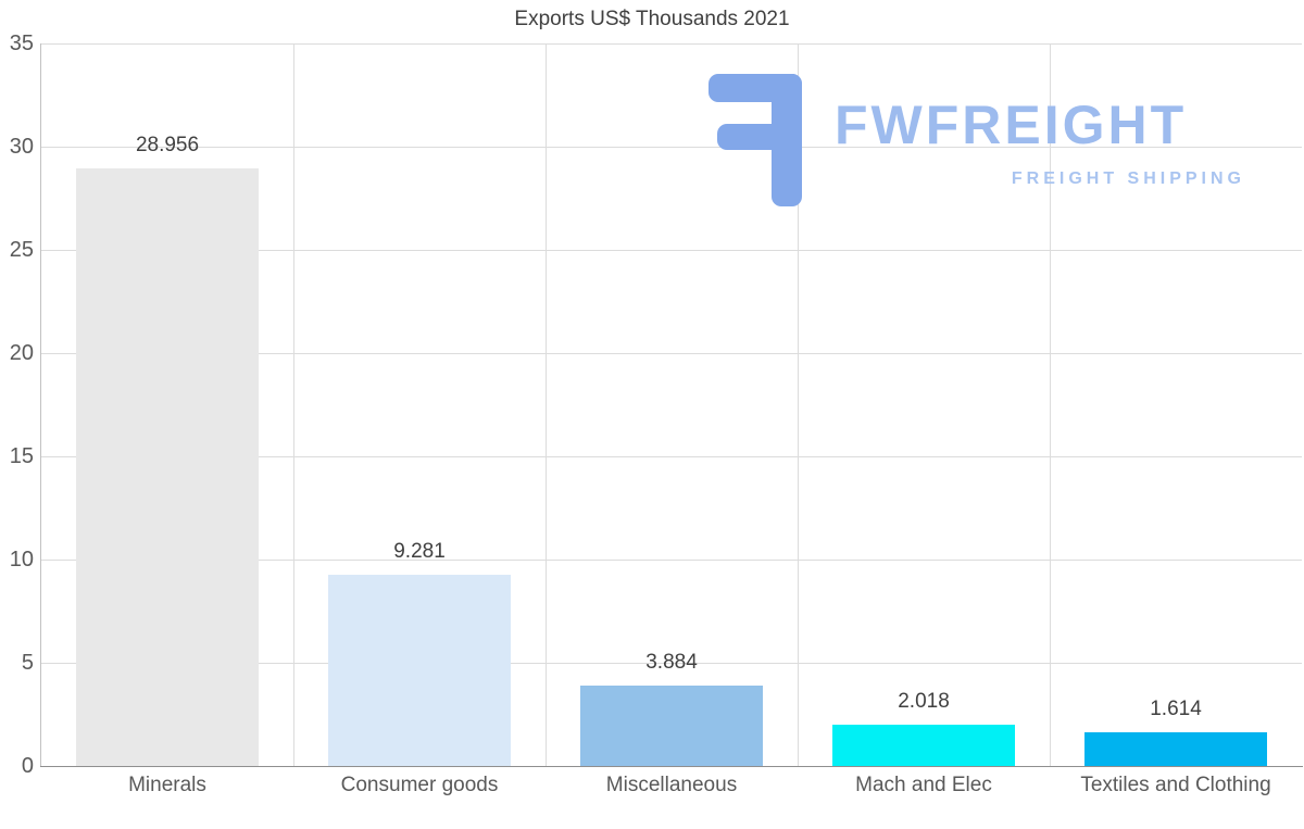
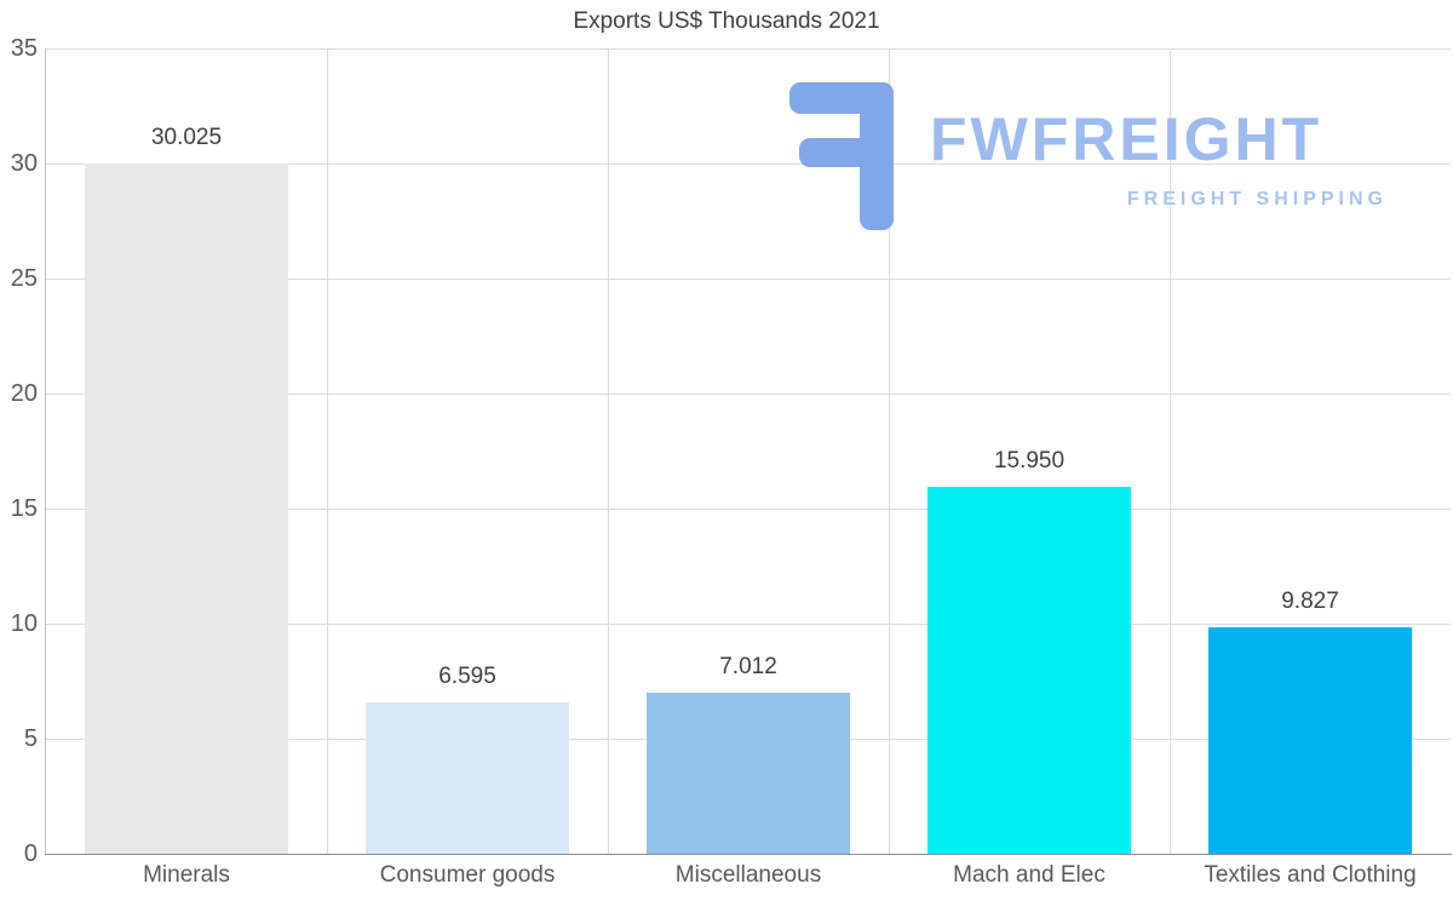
Minerals: 28.956 -> 30.025
Consumer goods: 9.281 -> 6.595
Miscellaneous: 3.884 -> 7.012
Mach and Elec: 2.018 -> 15.950
Textiles and Clothing: 1.614 -> 9.827
